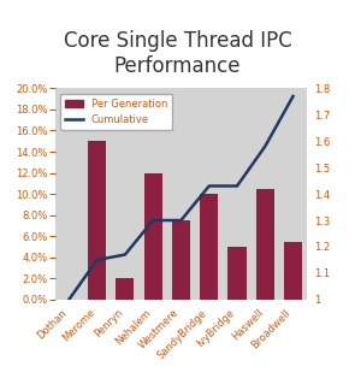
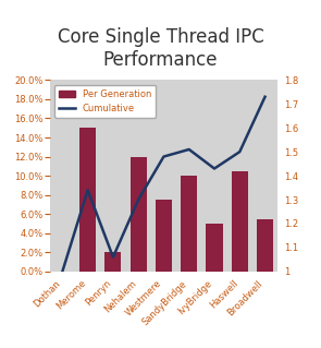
Cumulative/Merome: 1.15 -> 1.34
Cumulative/Penryn: 1.17 -> 1.06
Cumulative/Westmere: 1.30 -> 1.48
Cumulative/SandyBridge: 1.43 -> 1.51
Cumulative/Haswell: 1.58 -> 1.50
Cumulative/Broadwell: 1.77 -> 1.73
